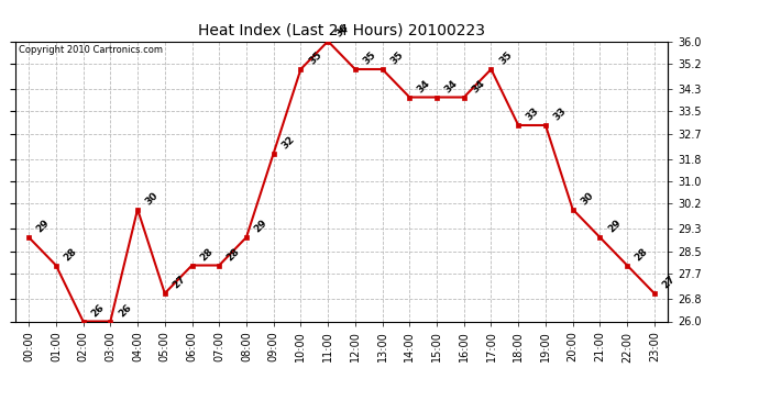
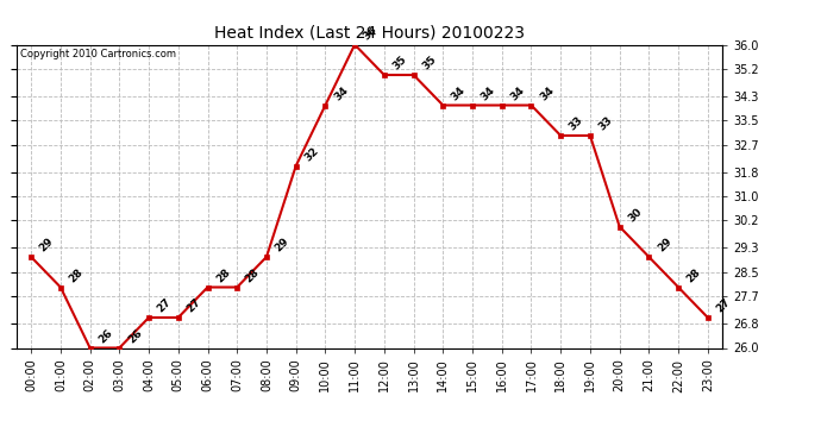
04:00: 30 -> 27
10:00: 35 -> 34
17:00: 35 -> 34
